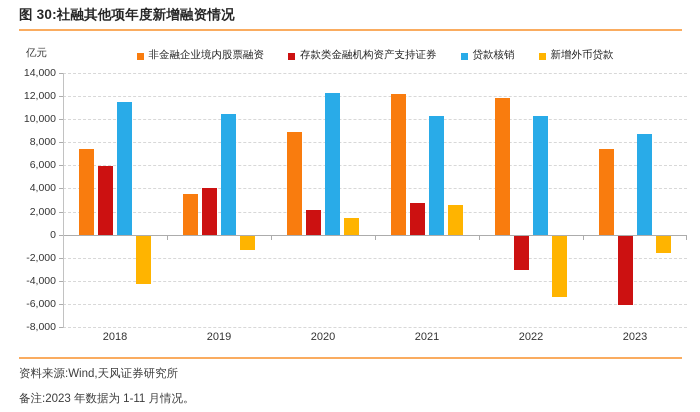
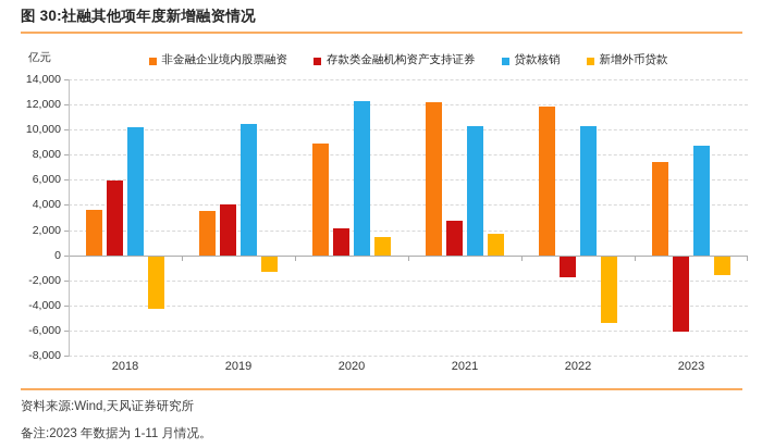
非金融企业境内股票融资/2018: 7400 -> 3600
贷款核销/2018: 11500 -> 10200
新增外币贷款/2021: 2600 -> 1700
存款类金融机构资产支持证券/2022: -3000 -> -1700
